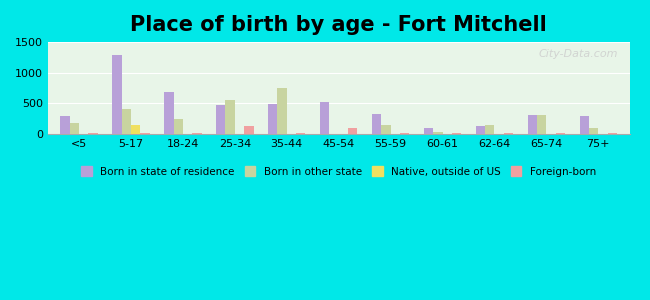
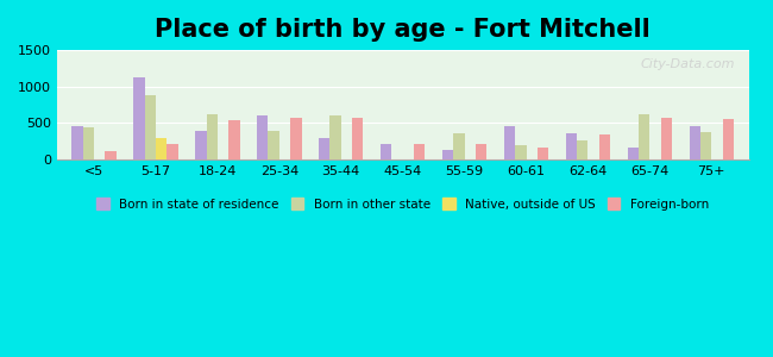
Born in state of residence/<5: 300 -> 460
Born in other state/<5: 180 -> 440
Foreign-born/<5: 20 -> 120
Born in state of residence/5-17: 1290 -> 1120
Born in other state/5-17: 420 -> 880
Native, outside of US/5-17: 140 -> 300
Foreign-born/5-17: 20 -> 220
Born in state of residence/18-24: 690 -> 400
Born in other state/18-24: 240 -> 620
Foreign-born/18-24: 20 -> 540
Born in state of residence/25-34: 480 -> 600
Born in other state/25-34: 560 -> 400
Foreign-born/25-34: 130 -> 580
Born in state of residence/35-44: 490 -> 300
Born in other state/35-44: 750 -> 600
Foreign-born/35-44: 20 -> 580
Born in state of residence/45-54: 530 -> 220
Foreign-born/45-54: 100 -> 220
Born in state of residence/55-59: 330 -> 140
Born in other state/55-59: 160 -> 360
Foreign-born/55-59: 20 -> 220
Born in state of residence/60-61: 100 -> 460
Born in other state/60-61: 40 -> 200
Foreign-born/60-61: 20 -> 160
Born in state of residence/62-64: 140 -> 360
Born in other state/62-64: 160 -> 260
Foreign-born/62-64: 20 -> 340
Born in state of residence/65-74: 310 -> 160
Born in other state/65-74: 310 -> 620
Foreign-born/65-74: 20 -> 580
Born in state of residence/75+: 300 -> 460
Born in other state/75+: 100 -> 380
Foreign-born/75+: 20 -> 560
